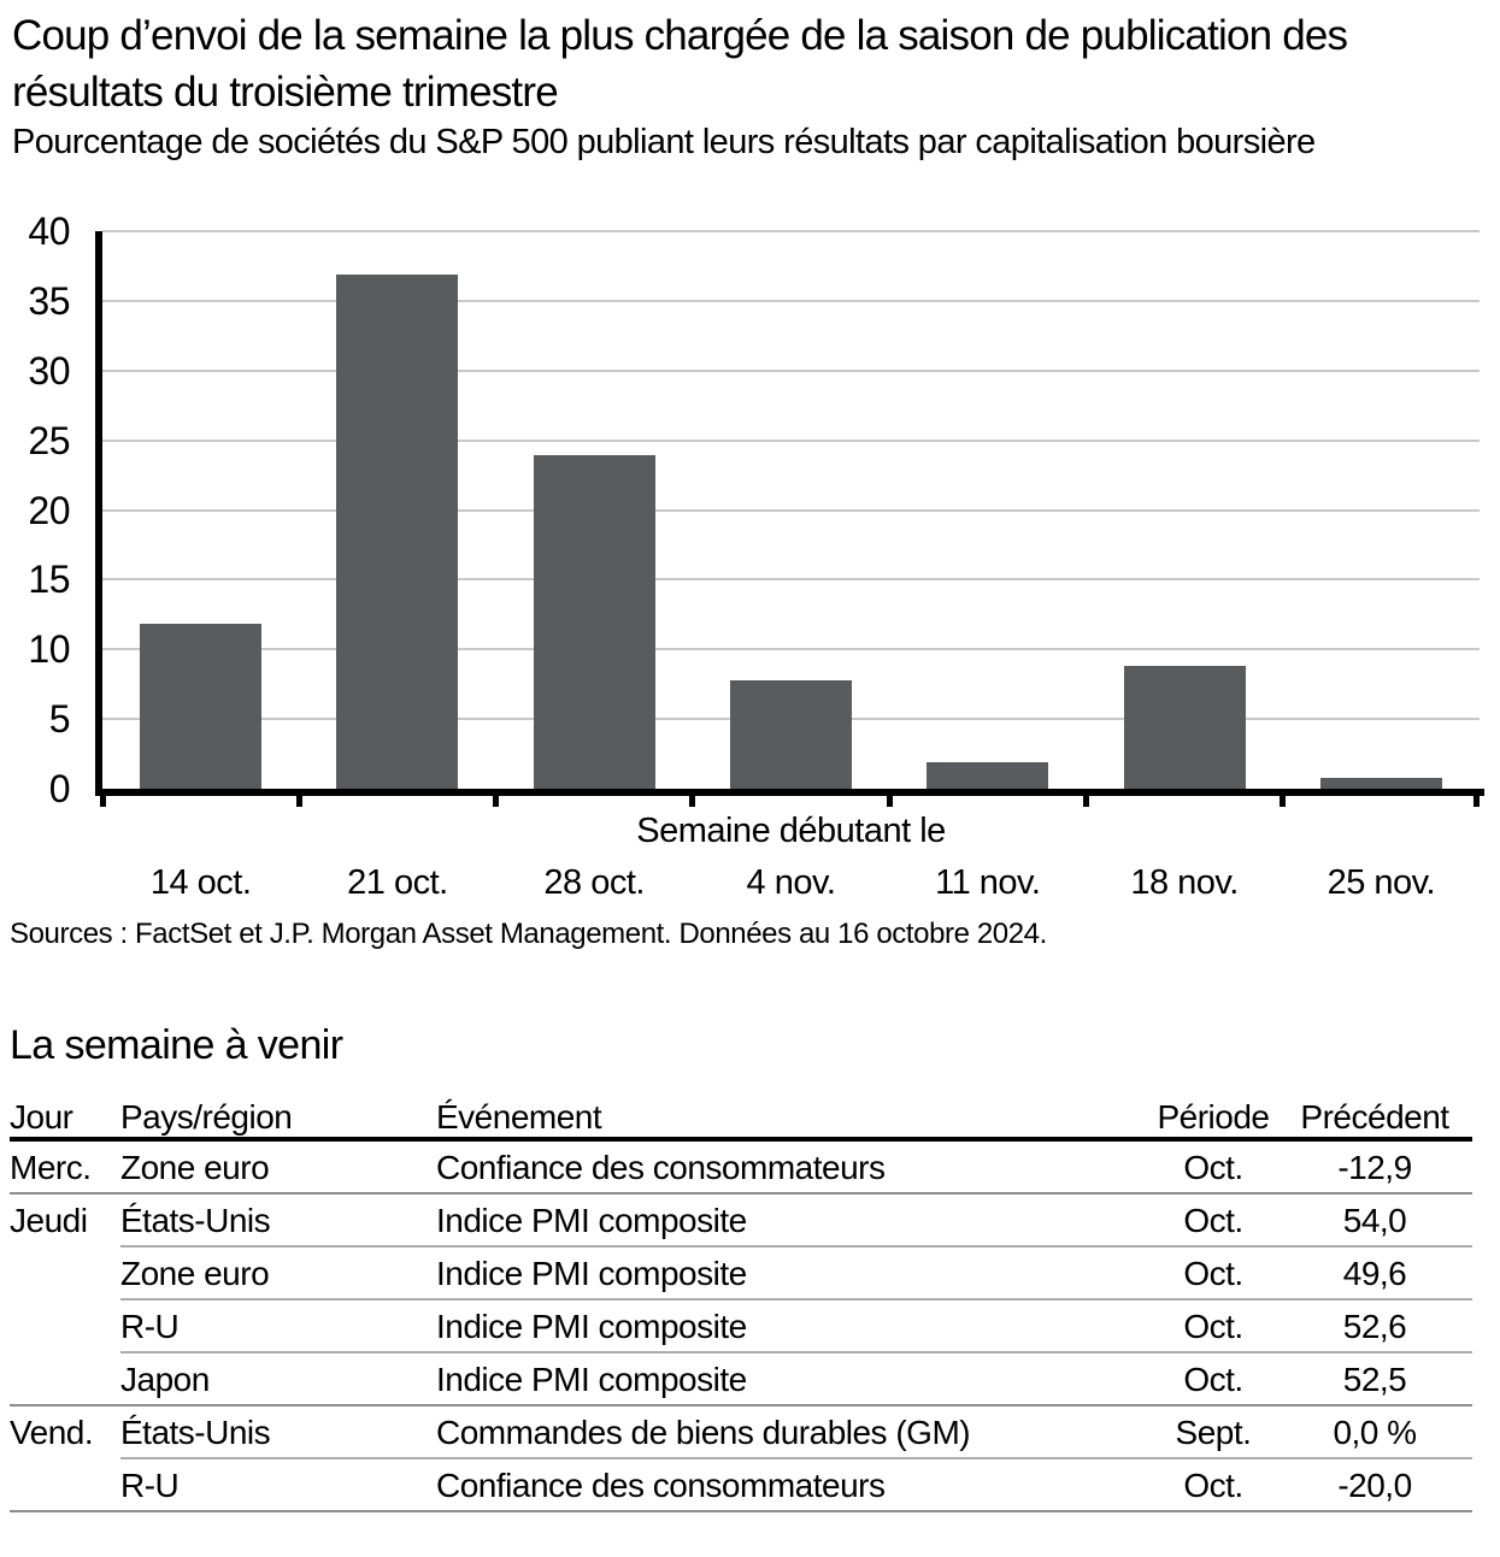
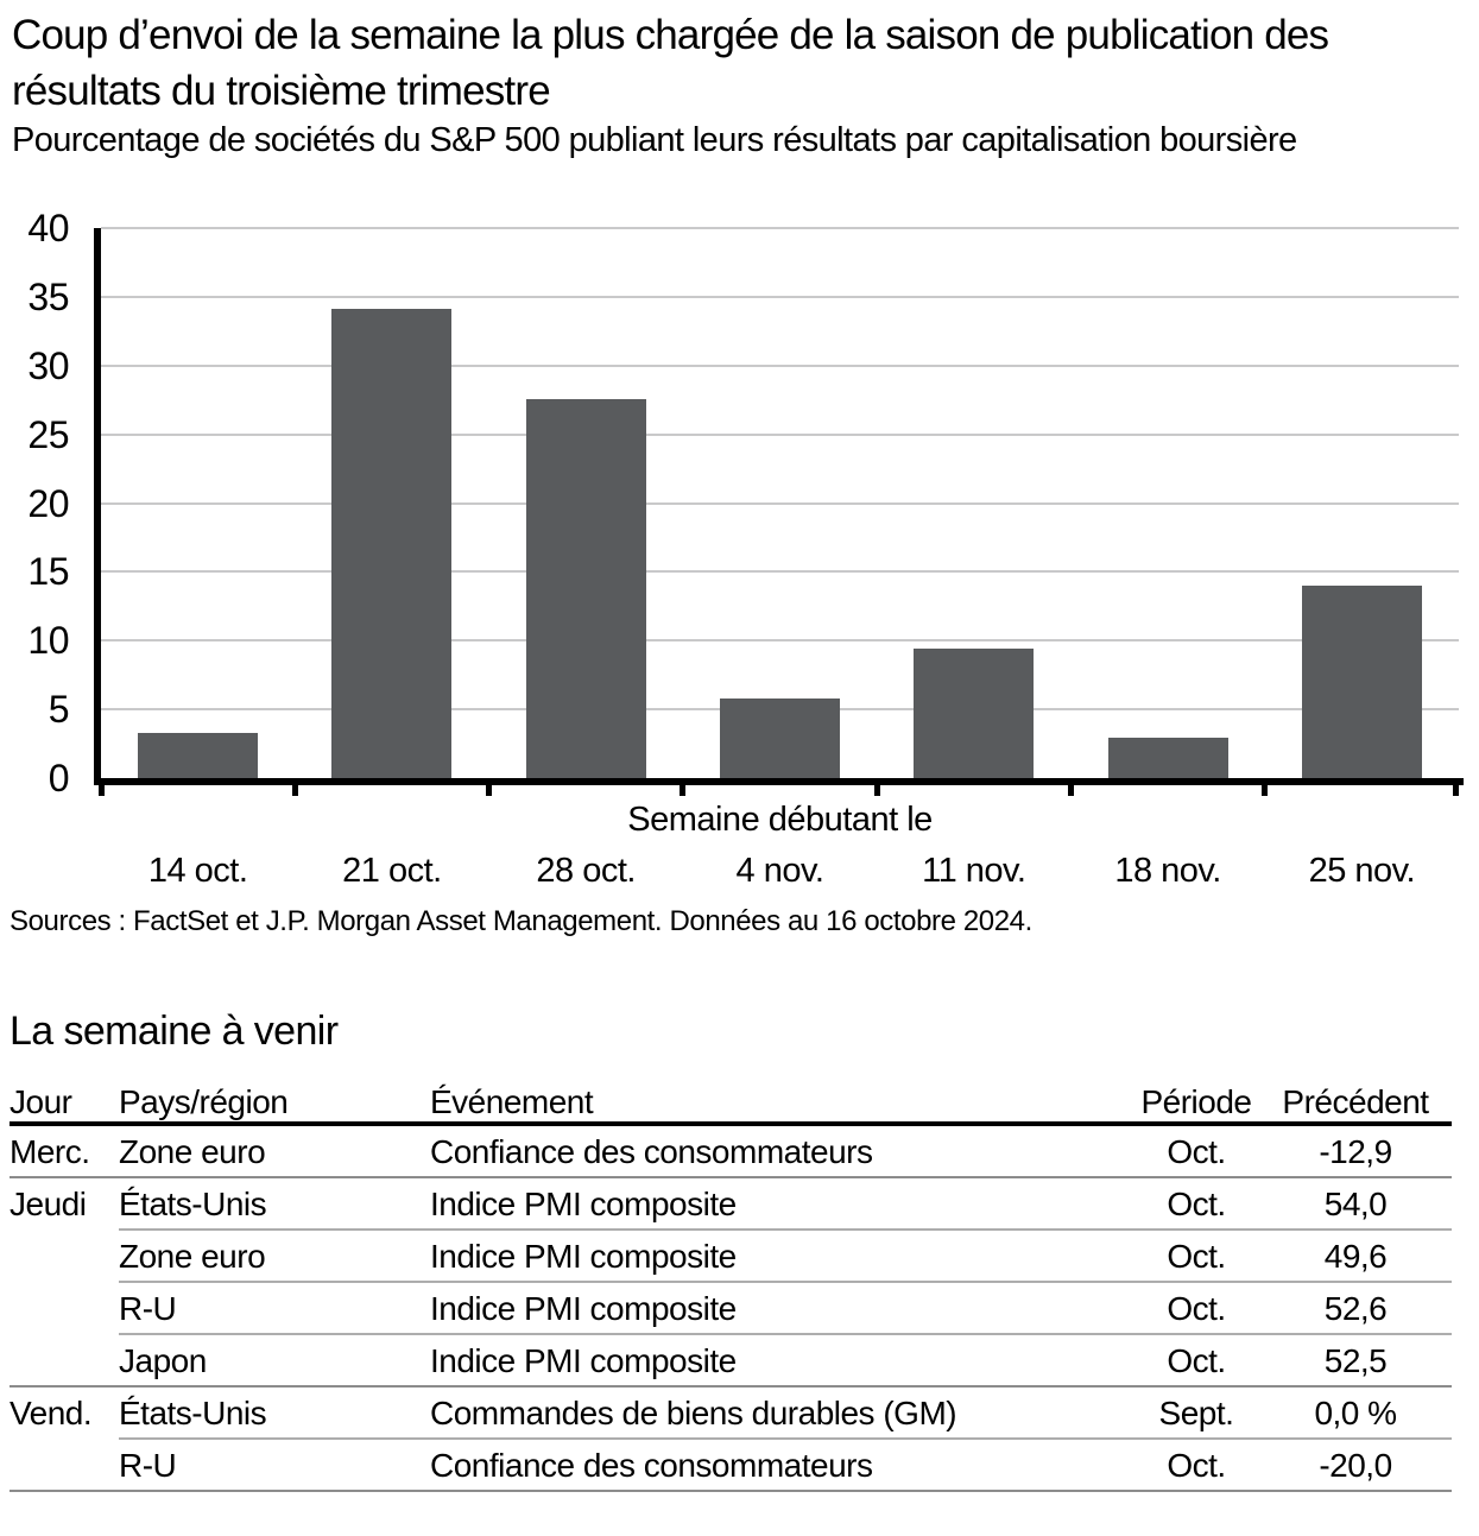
14 oct.: 11.8 -> 3.3
21 oct.: 36.9 -> 34.1
28 oct.: 23.9 -> 27.6
4 nov.: 7.8 -> 5.8
11 nov.: 1.9 -> 9.4
18 nov.: 8.8 -> 2.9
25 nov.: 0.8 -> 14.0
